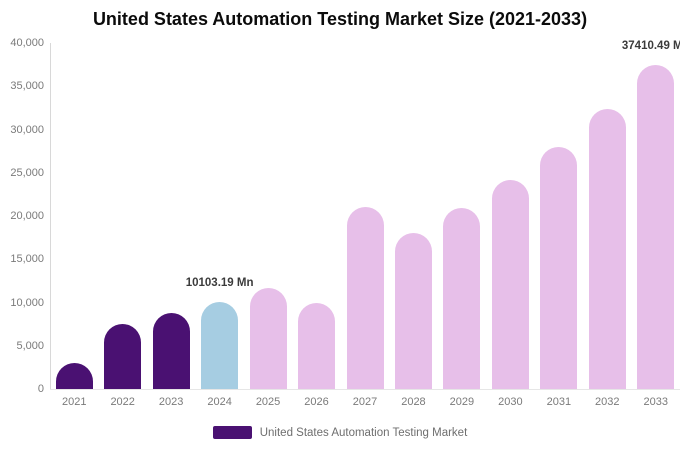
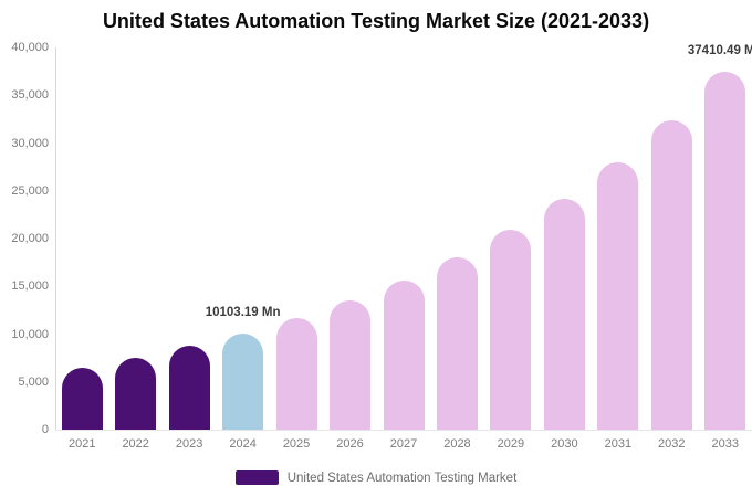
2021: 3000 -> 7000
2026: 10000 -> 14000
2027: 21000 -> 16000
